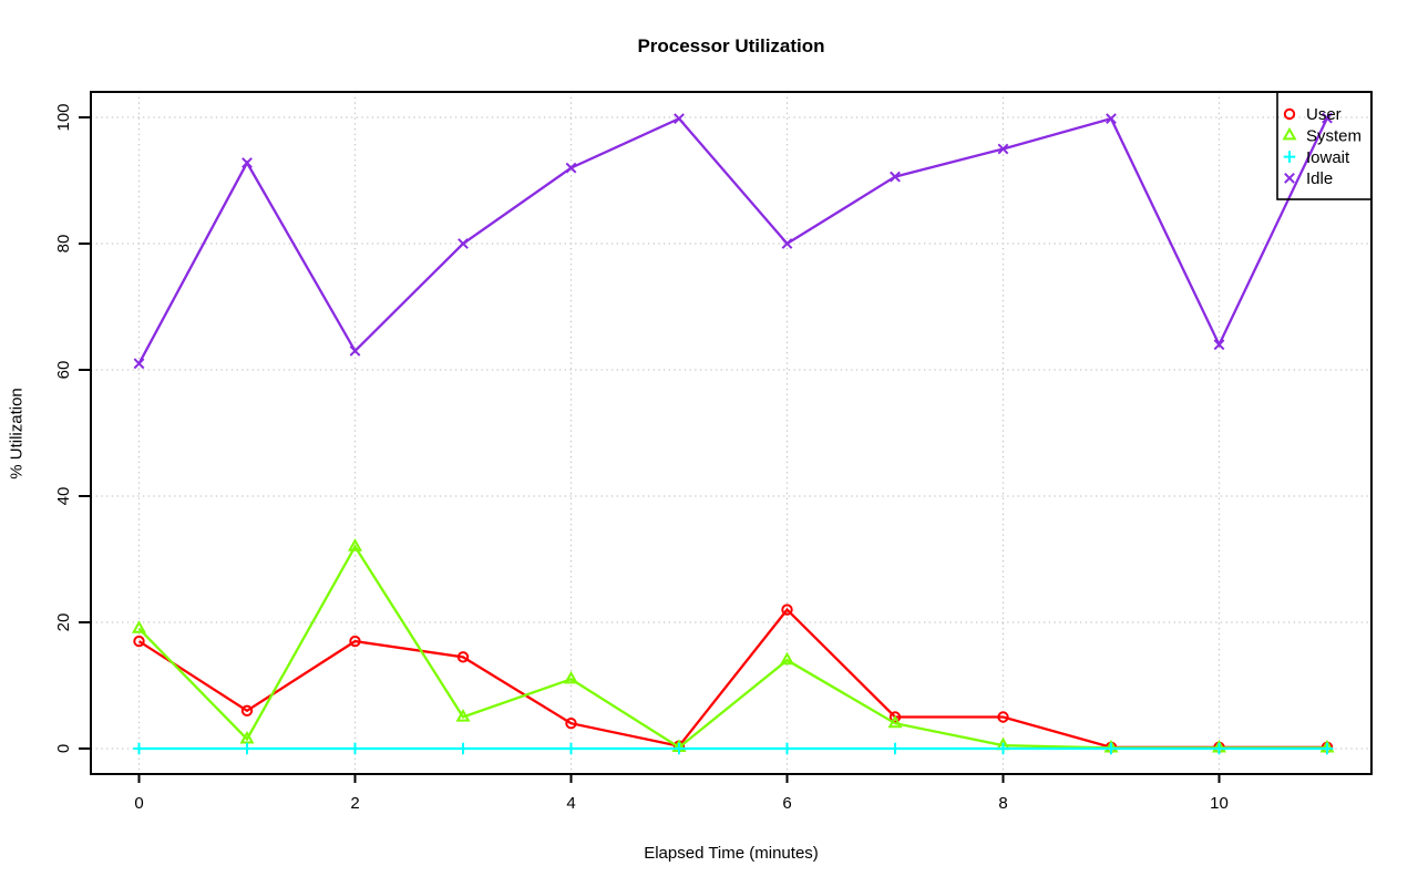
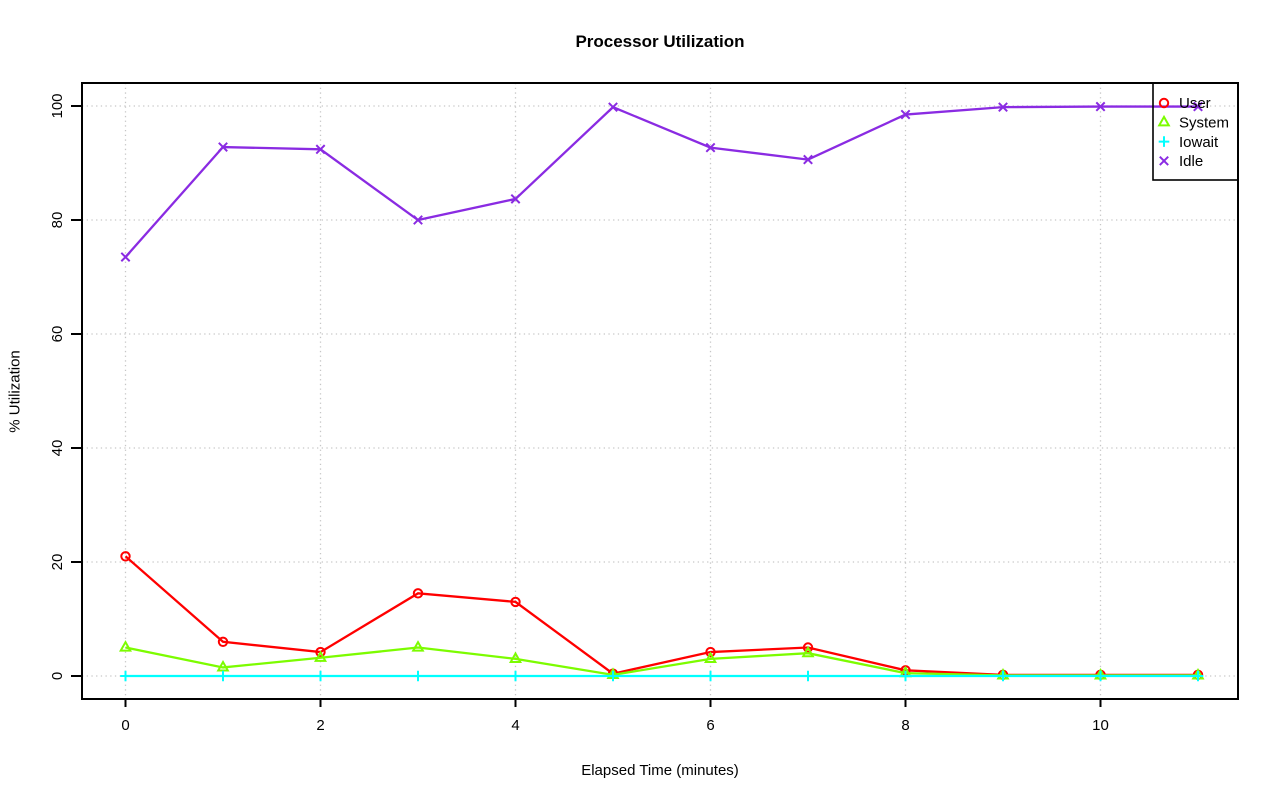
User/0: 17 -> 21
System/0: 19 -> 5
Idle/0: 61 -> 74
User/2: 17 -> 4
System/2: 32 -> 3
Idle/2: 63 -> 92
User/4: 4 -> 13
System/4: 11 -> 3
Idle/4: 92 -> 84
User/6: 22 -> 4
System/6: 14 -> 3
Idle/6: 80 -> 93
User/8: 5 -> 1
Idle/8: 95 -> 98
Idle/10: 64 -> 100
